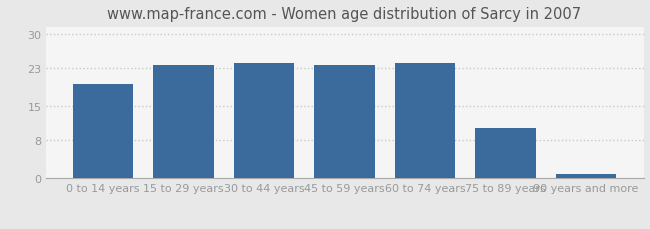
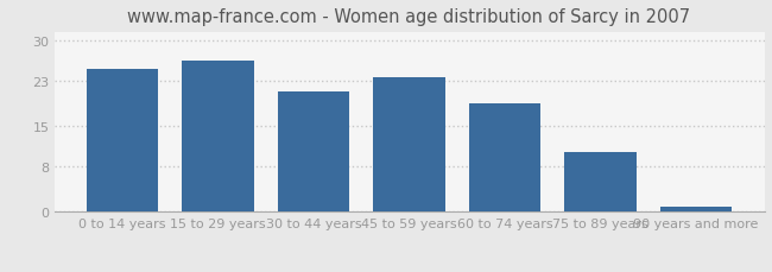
0 to 14 years: 19.5 -> 25.0
15 to 29 years: 23.5 -> 26.5
30 to 44 years: 24.0 -> 21.0
60 to 74 years: 24.0 -> 19.0
